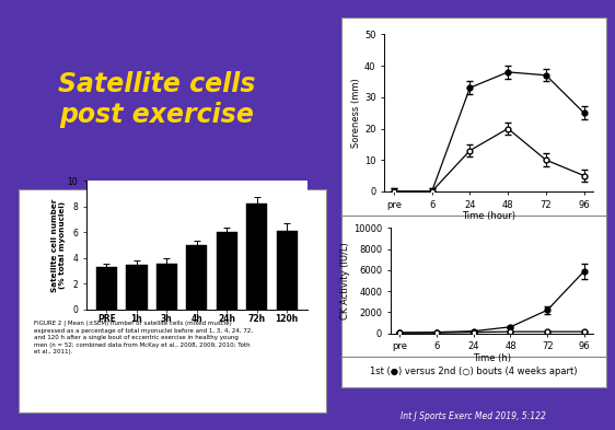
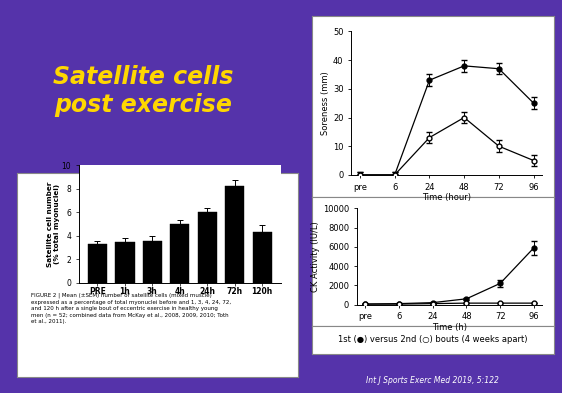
120h: 6.1 -> 4.3
